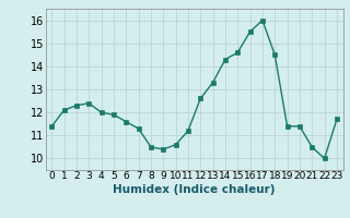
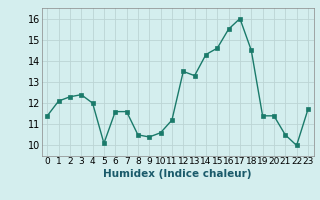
5: 11.9 -> 10.1
7: 11.3 -> 11.6
12: 12.6 -> 13.5
